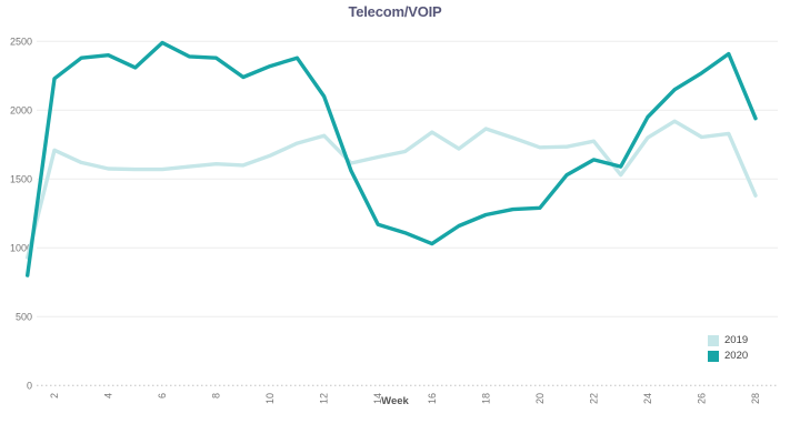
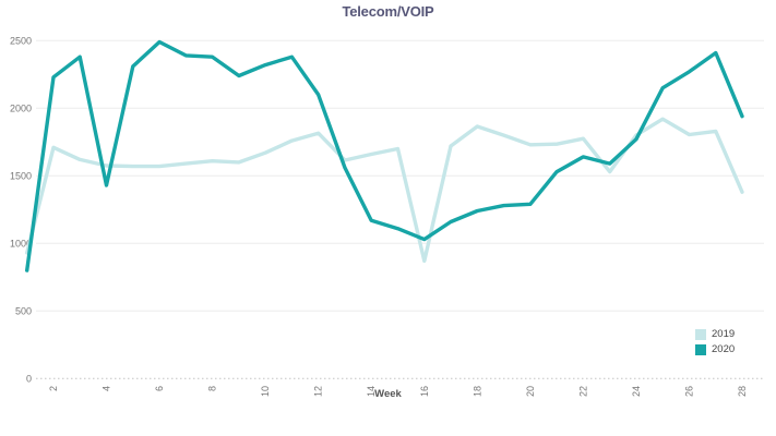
2020/4: 2400 -> 1430
2019/16: 1840 -> 870
2020/24: 1950 -> 1770
